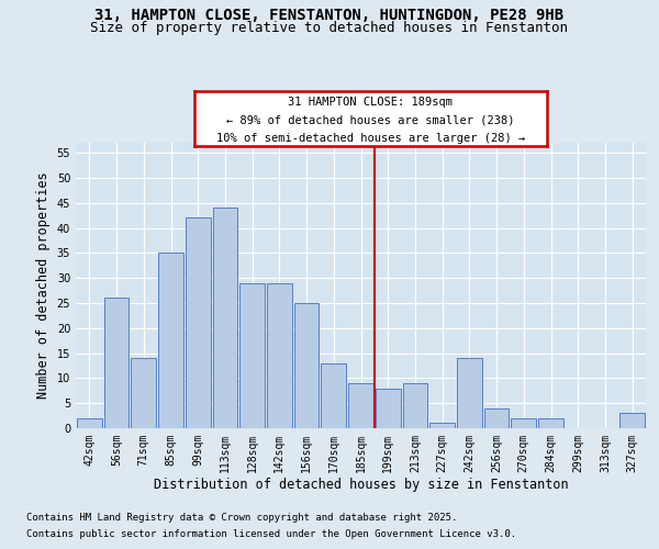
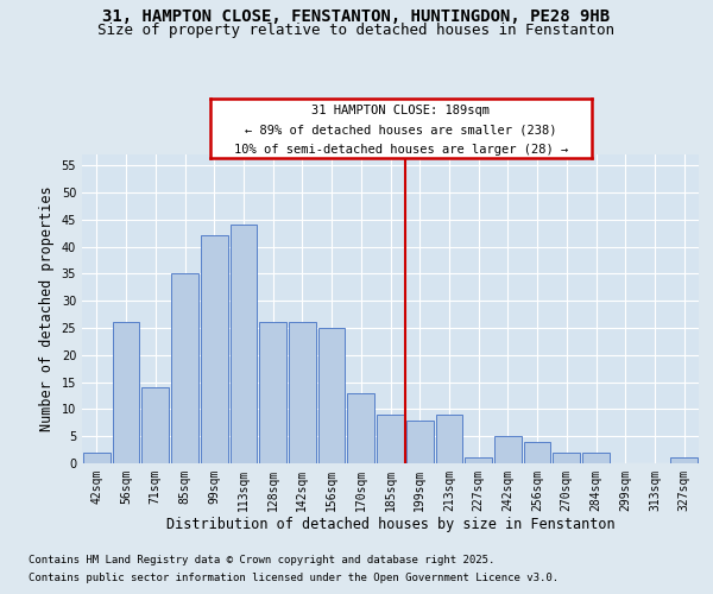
128sqm: 29 -> 26
142sqm: 29 -> 26
242sqm: 14 -> 5
327sqm: 3 -> 1
